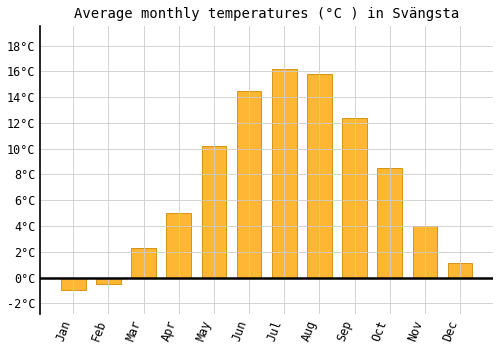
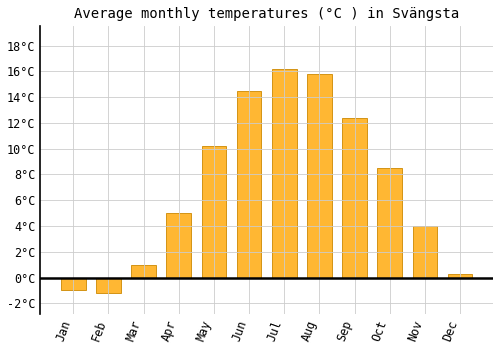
Feb: -0.5°C -> -1.2°C
Mar: 2.3°C -> 1.0°C
Dec: 1.1°C -> 0.3°C
